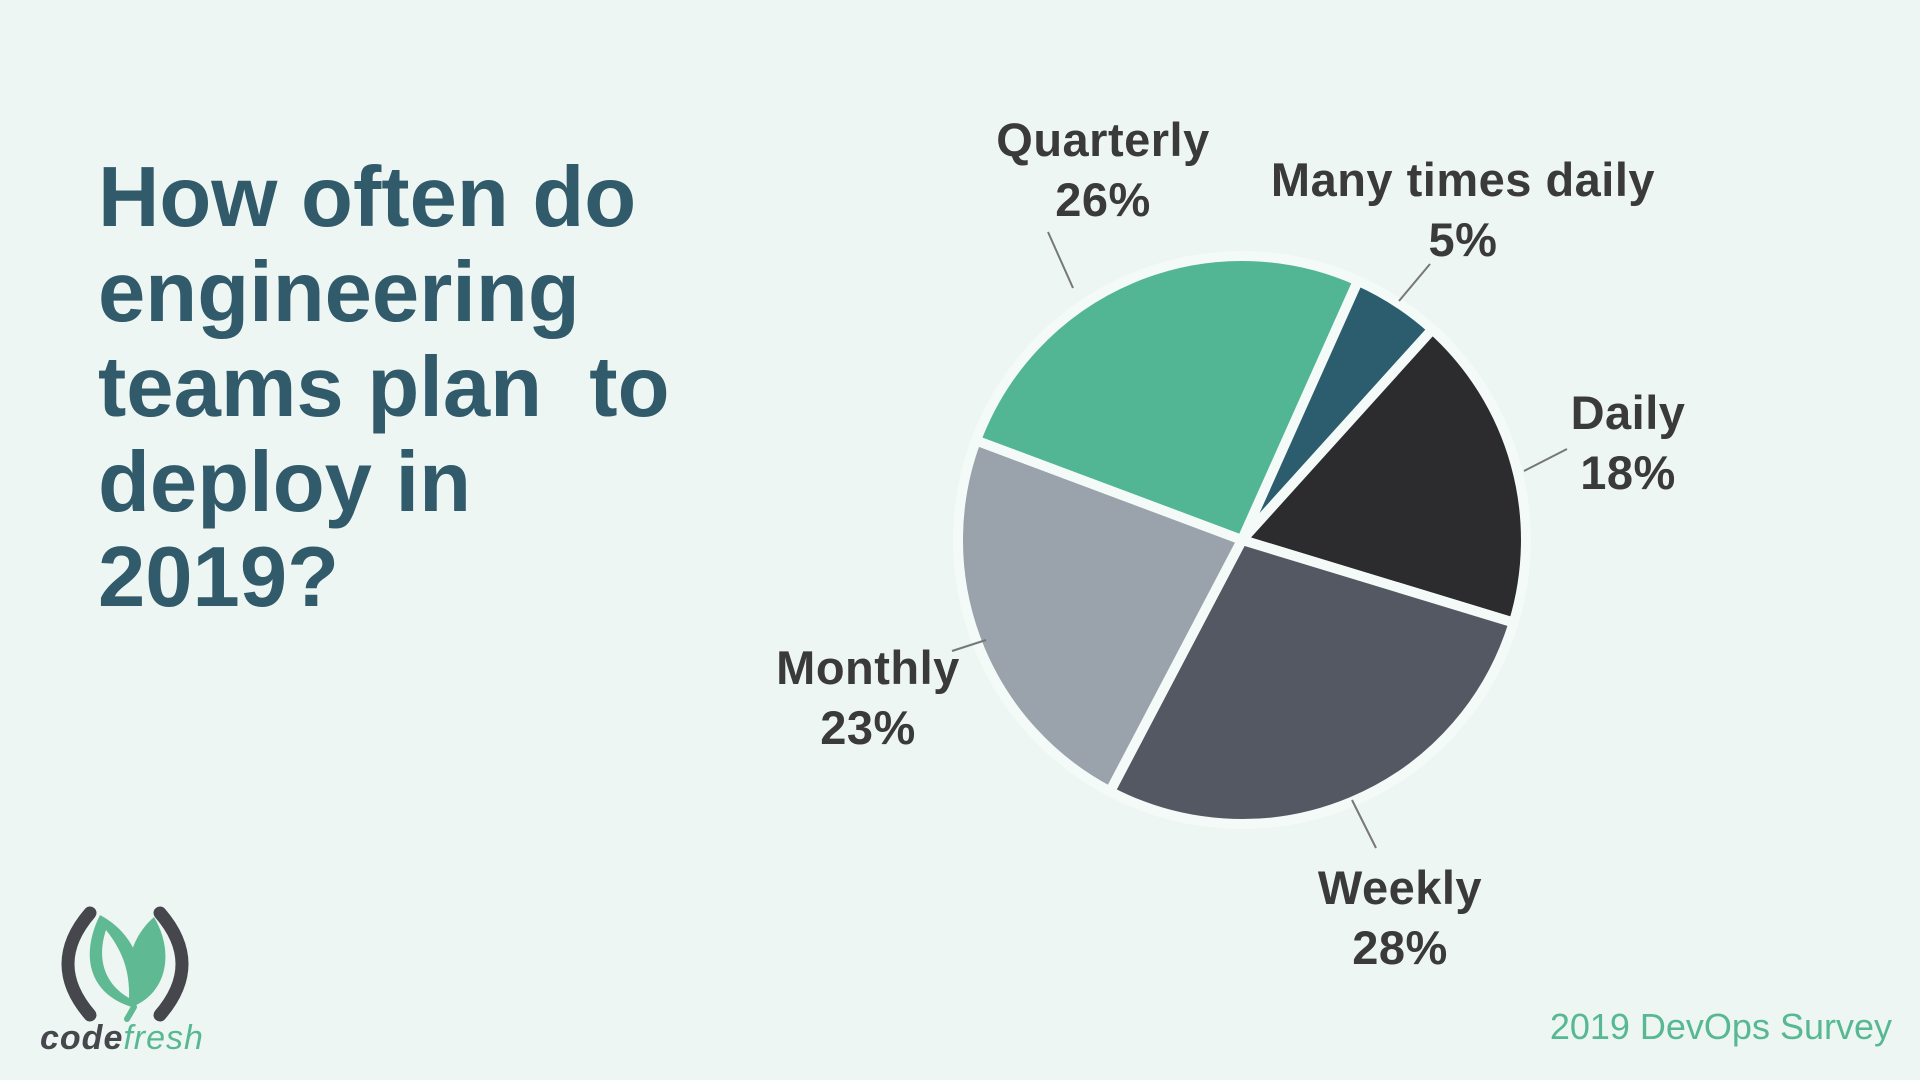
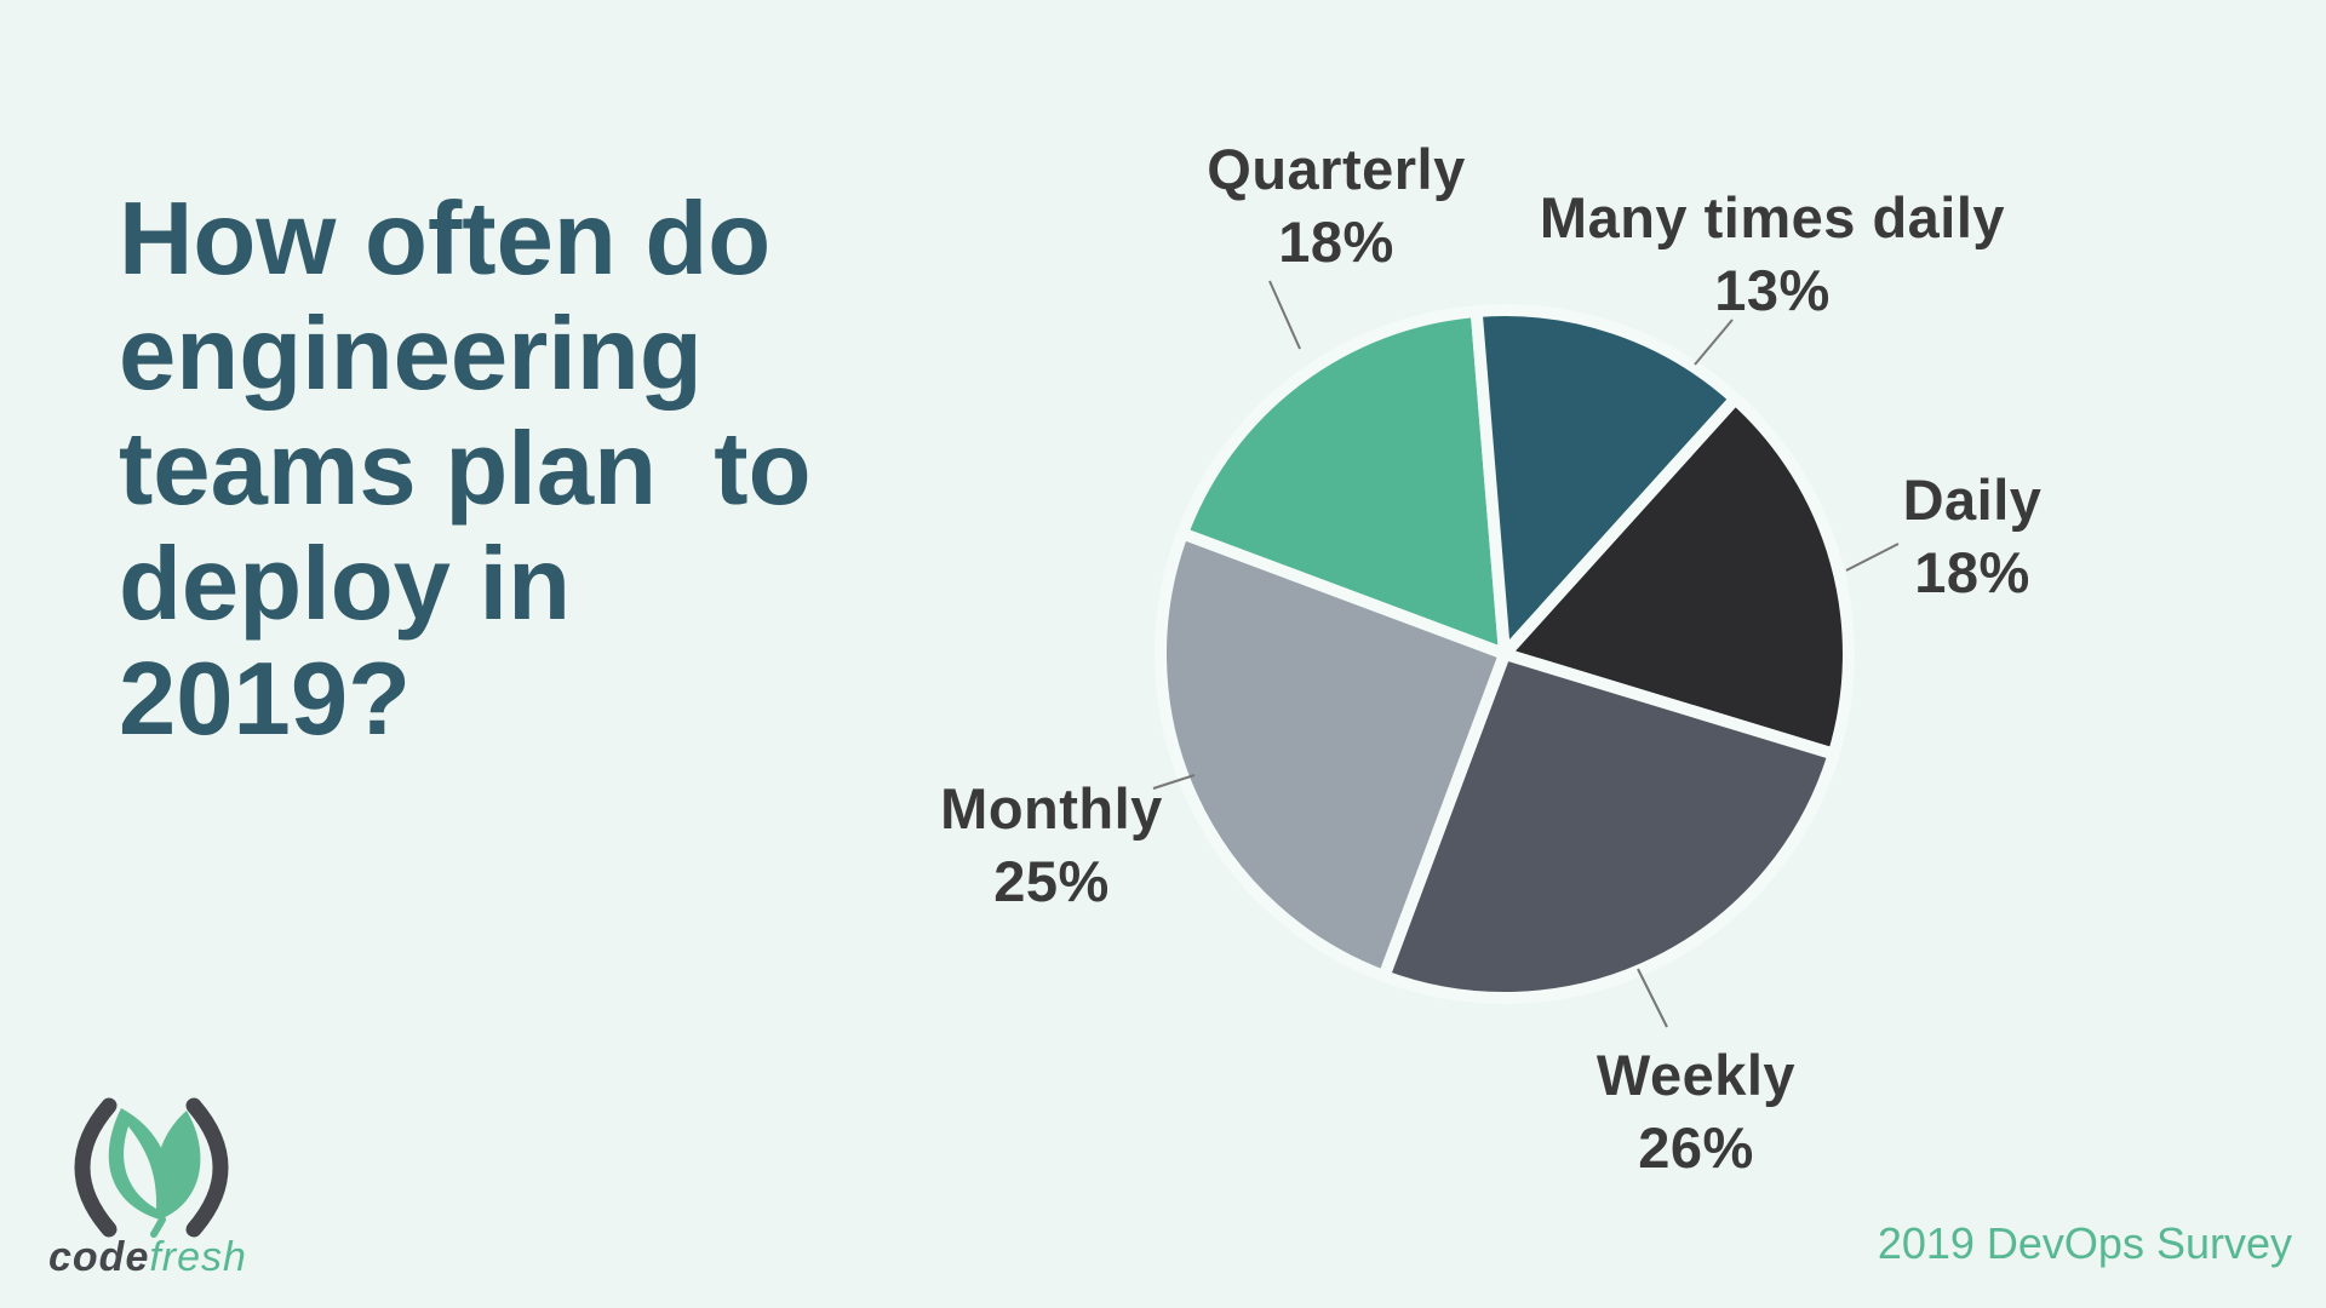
Quarterly: 26% -> 18%
Many times daily: 5% -> 13%
Weekly: 28% -> 26%
Monthly: 23% -> 25%
